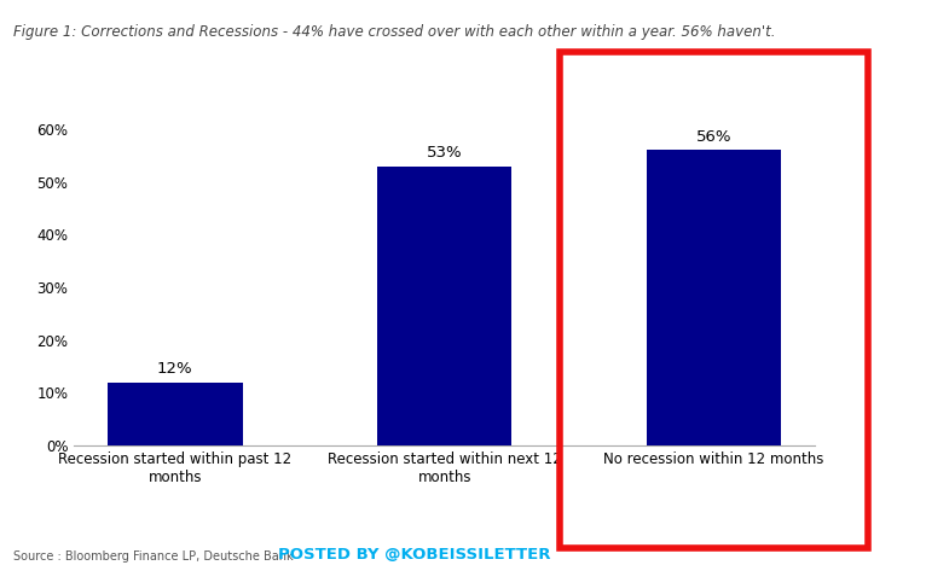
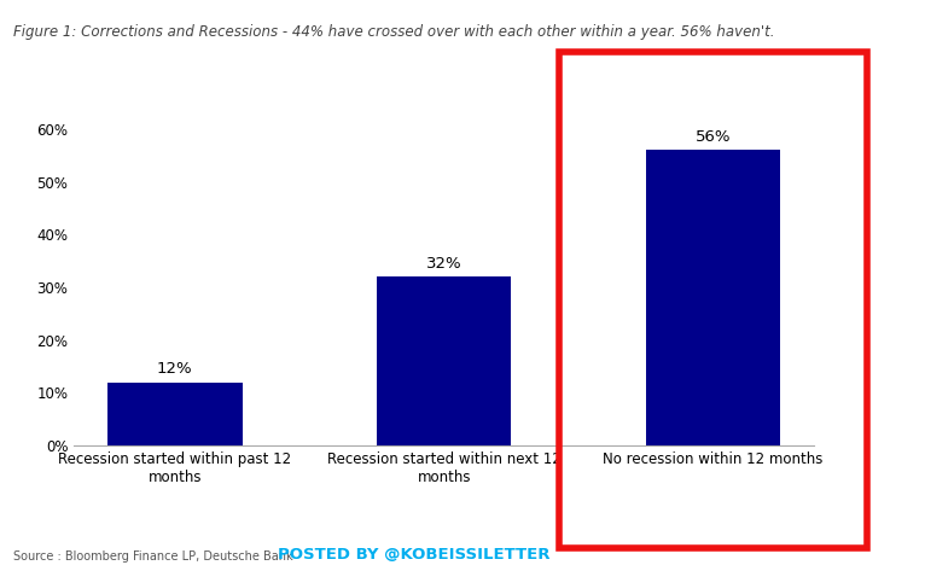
Recession started within next 12 months: 53% -> 32%
